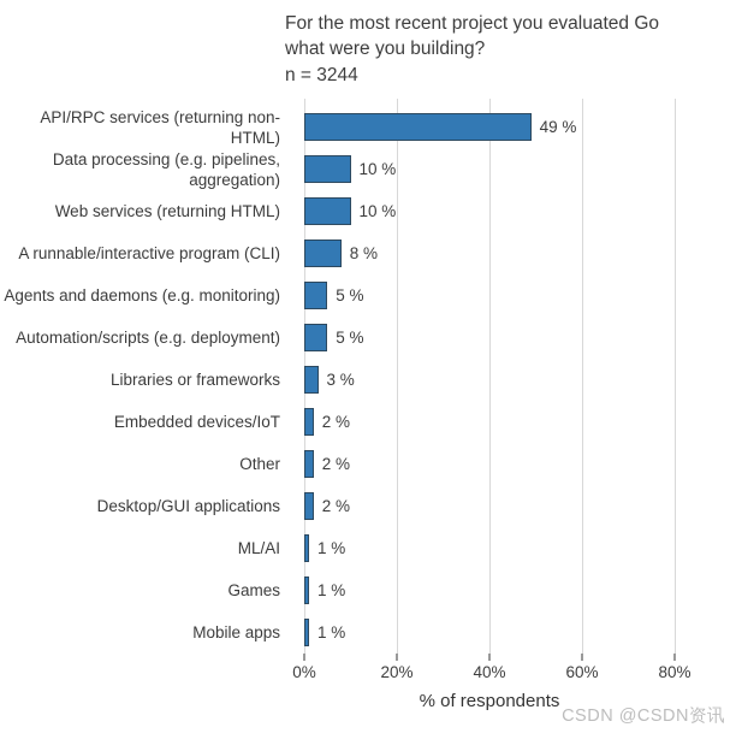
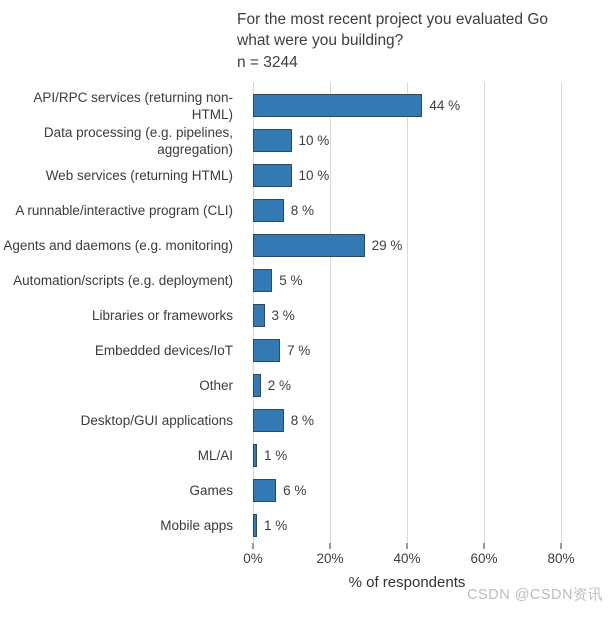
API/RPC services (returning non-HTML): 49 -> 44
Agents and daemons (e.g. monitoring): 5 -> 29
Embedded devices/IoT: 2 -> 7
Desktop/GUI applications: 2 -> 8
Games: 1 -> 6
